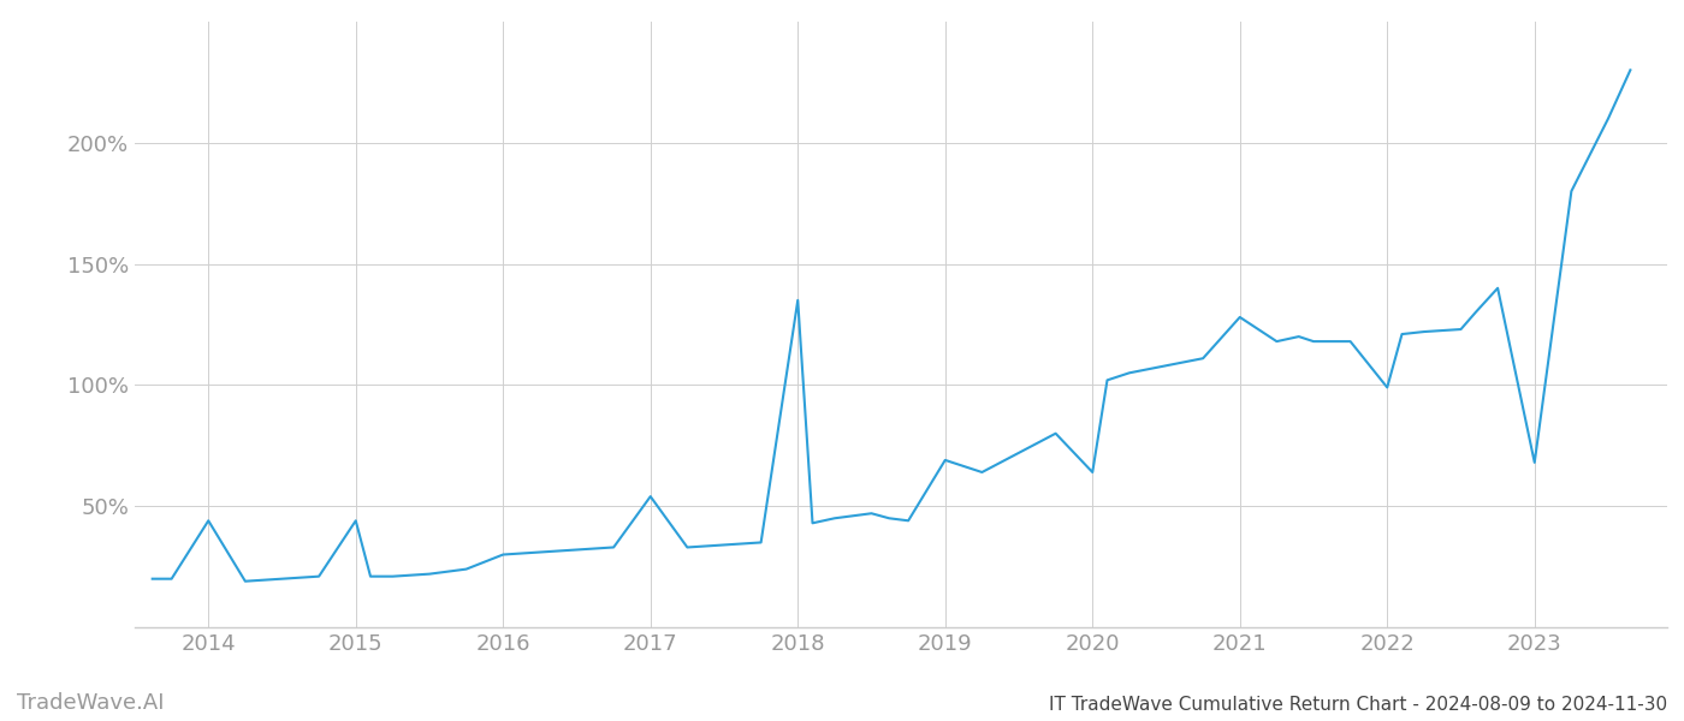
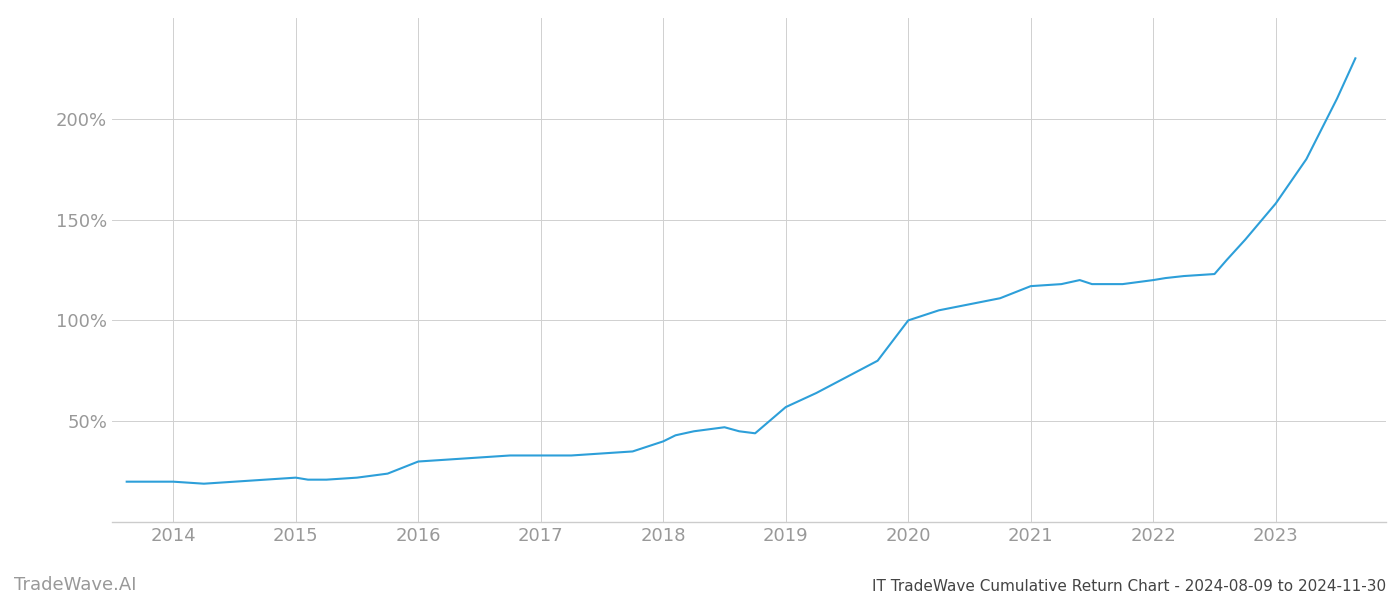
2014: 44% -> 20%
2015: 44% -> 22%
2017: 54% -> 33%
2018: 135% -> 40%
2019: 69% -> 57%
2020: 64% -> 100%
2021: 128% -> 117%
2022: 99% -> 120%
2023: 68% -> 158%
